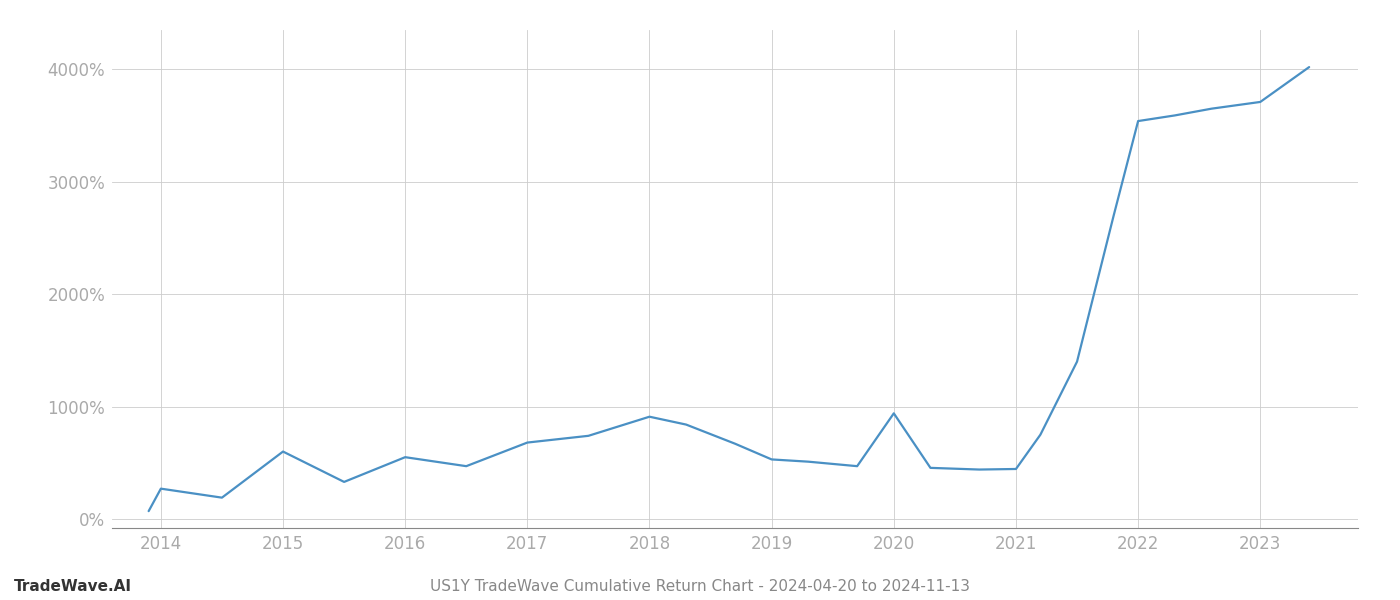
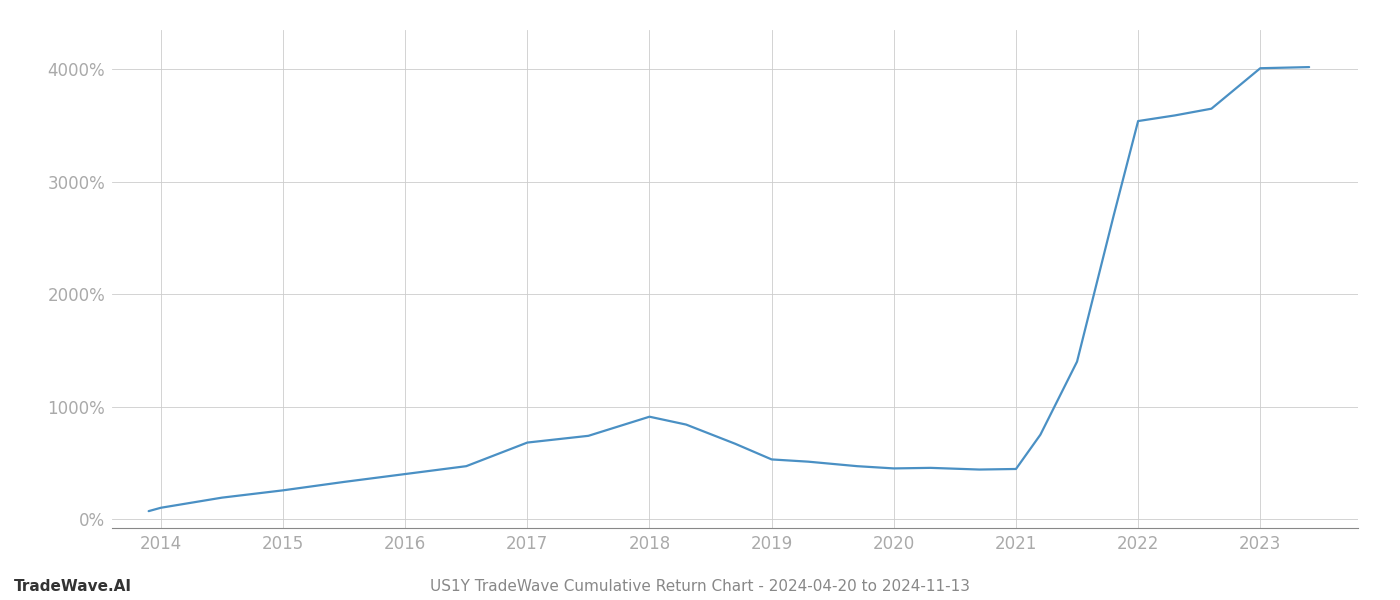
2014: 270% -> 100%
2015: 600% -> 260%
2016: 550% -> 400%
2020: 940% -> 450%
2023: 3710% -> 4010%
